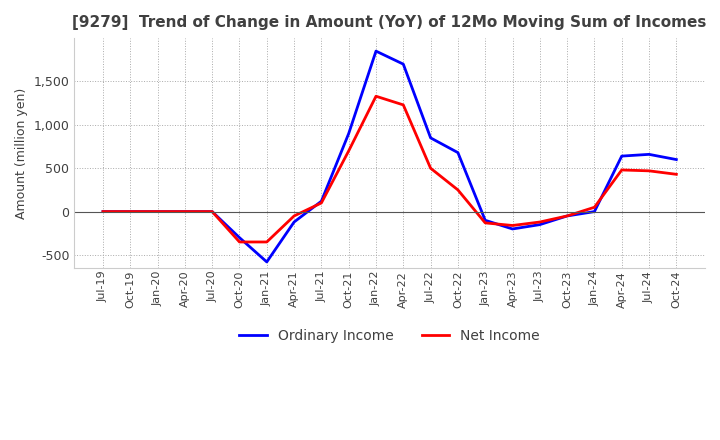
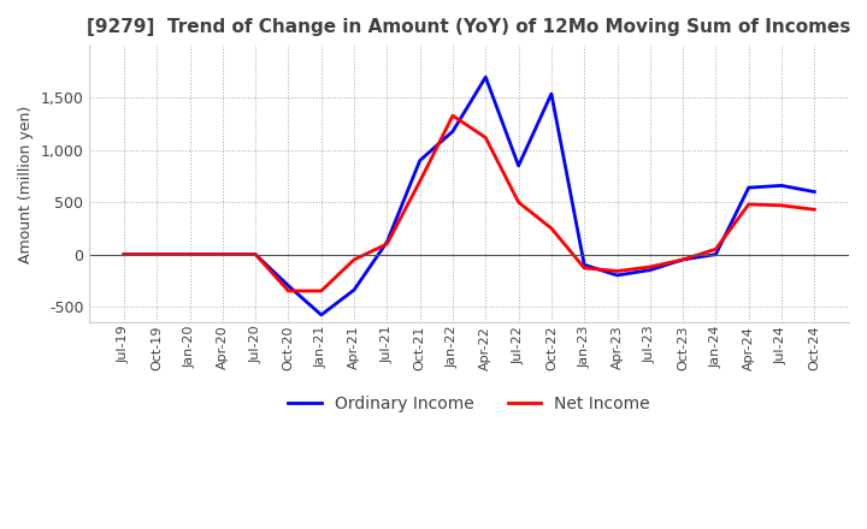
Ordinary Income/Apr-21: -120 -> -340
Ordinary Income/Jan-22: 1,850 -> 1,180
Net Income/Apr-22: 1,230 -> 1,120
Ordinary Income/Oct-22: 680 -> 1,540
